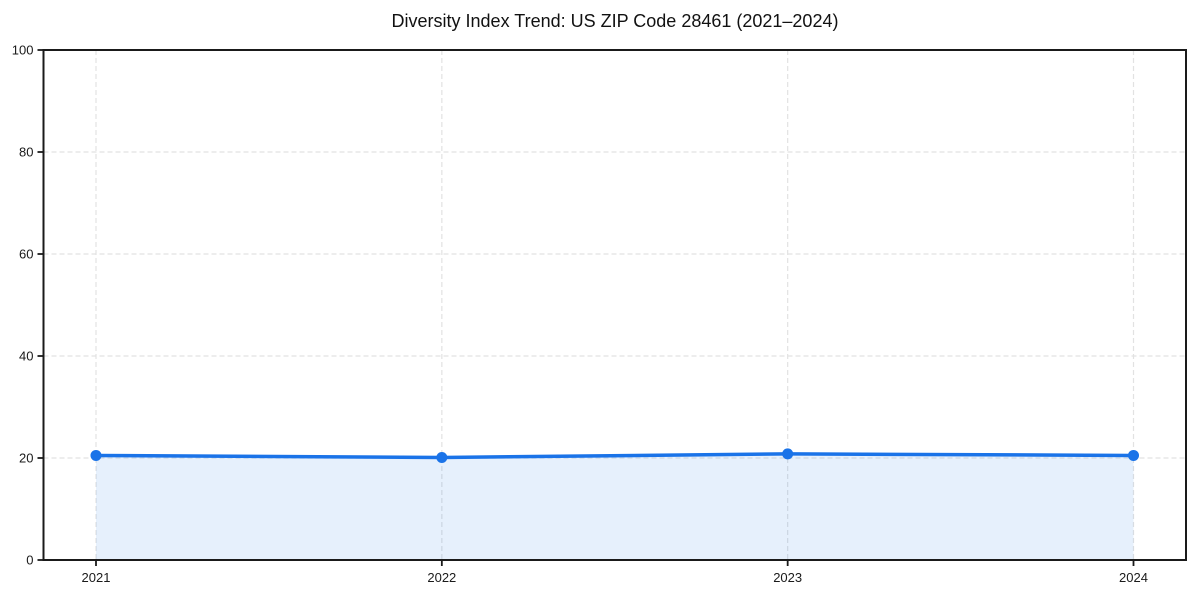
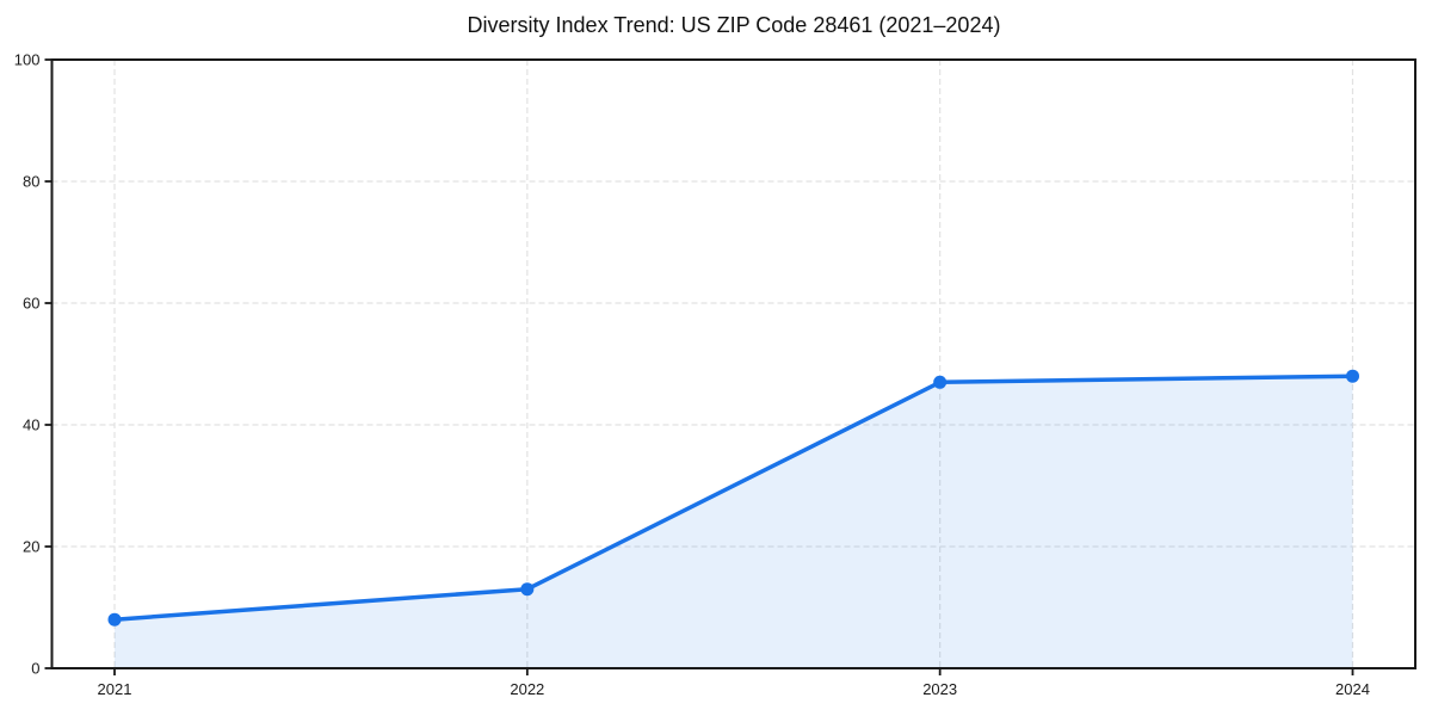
2021: 20 -> 8
2022: 20 -> 13
2023: 21 -> 47
2024: 20 -> 48
